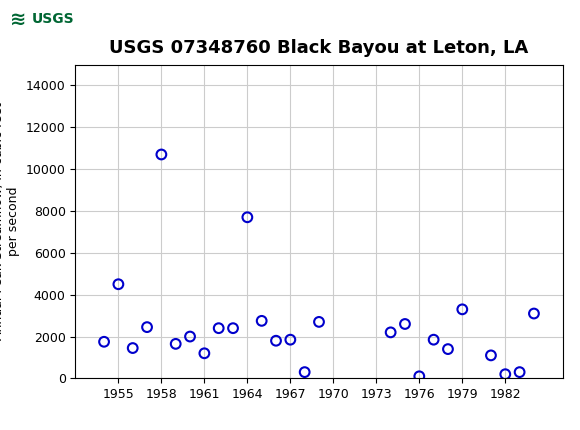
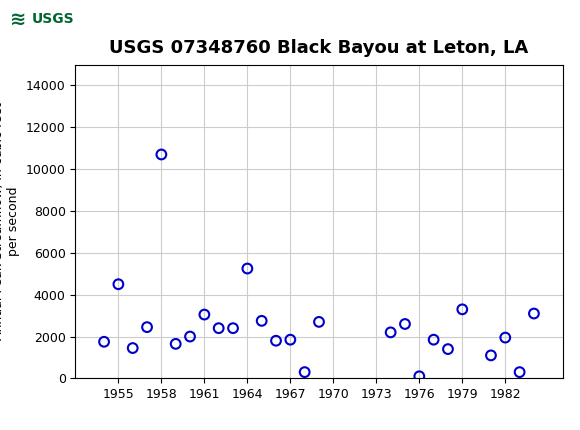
1961: 1200 -> 3050
1964: 7700 -> 5250
1982: 200 -> 1950
